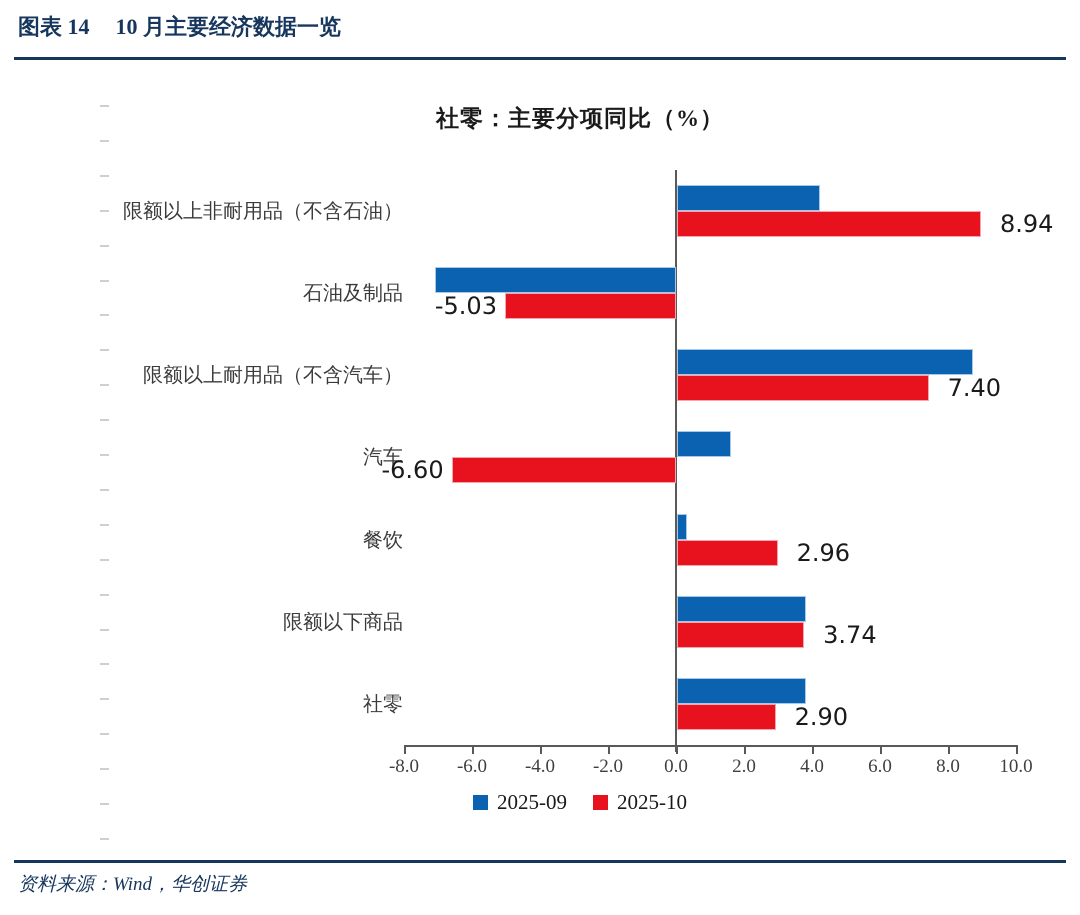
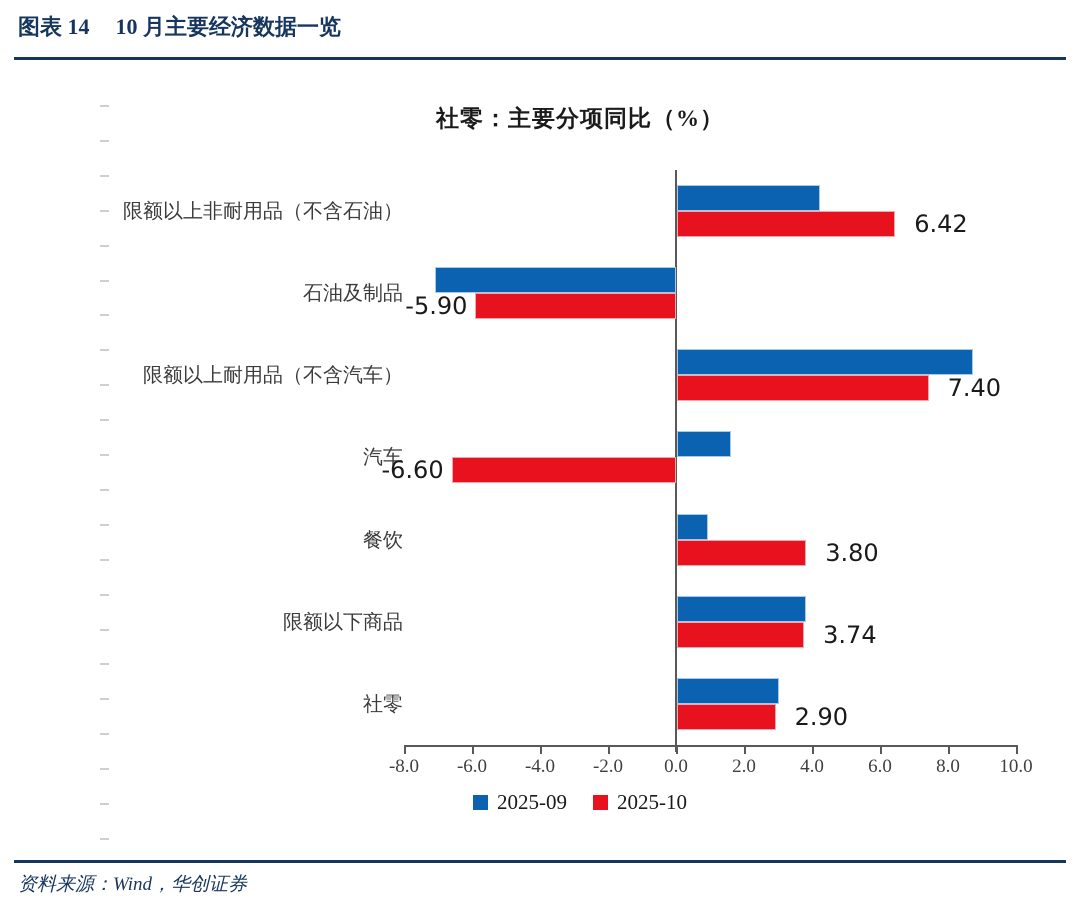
2025-10/限额以上非耐用品（不含石油）: 8.94 -> 6.42
2025-10/石油及制品: -5.03 -> -5.90
2025-09/餐饮: 0.3 -> 0.9
2025-10/餐饮: 2.96 -> 3.80
2025-09/社零: 3.8 -> 3.0
